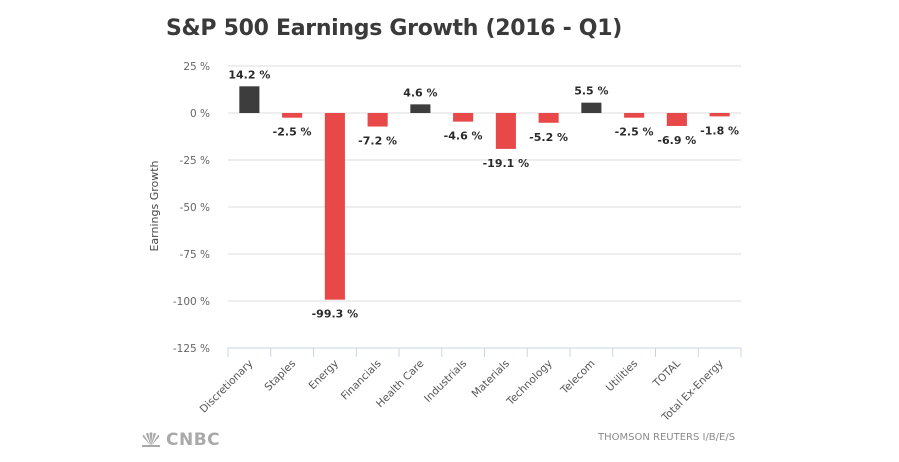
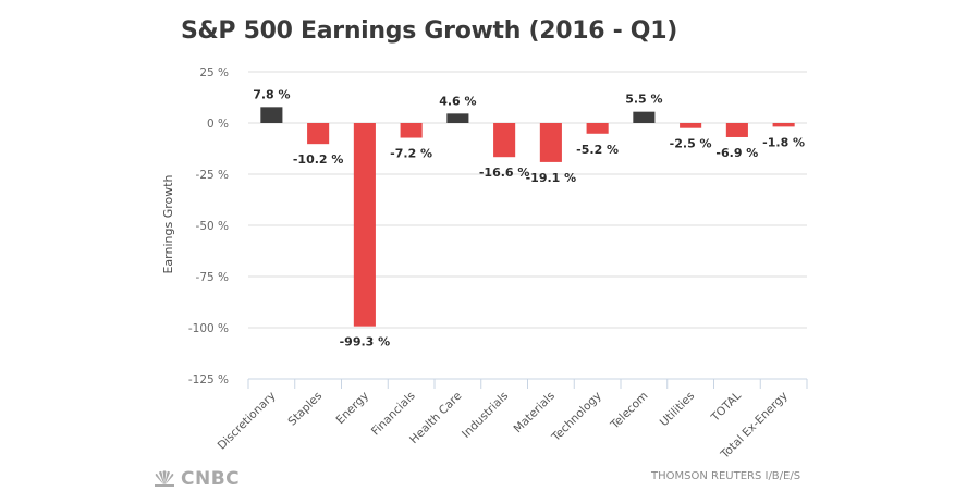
Discretionary: 14.2 -> 7.8
Staples: -2.5 -> -10.2
Industrials: -4.6 -> -16.6
